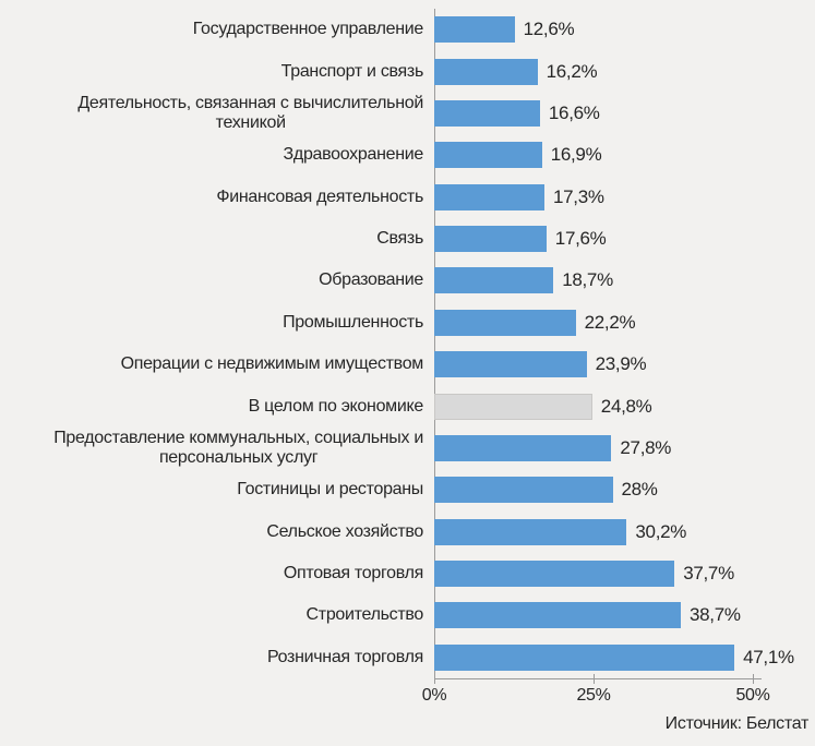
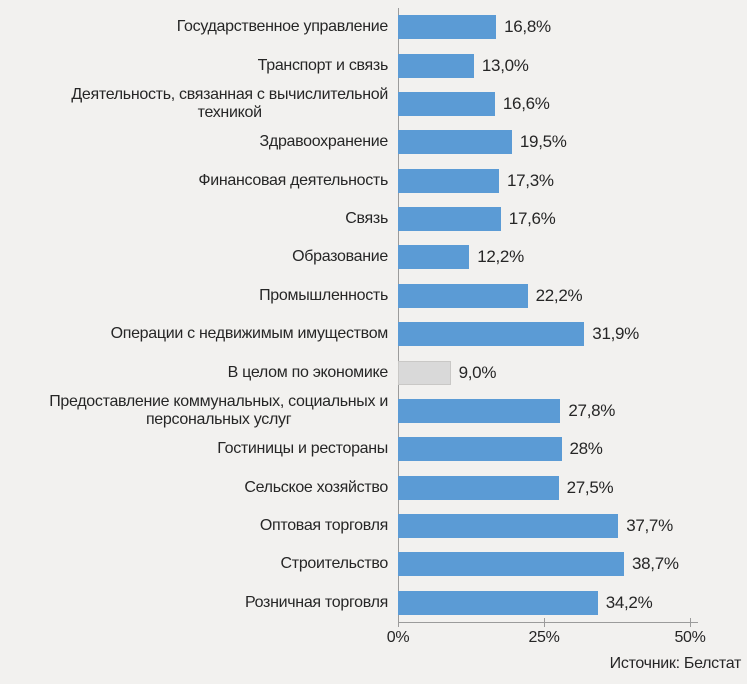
Государственное управление: 12,6% -> 16,8%
Транспорт и связь: 16,2% -> 13,0%
Здравоохранение: 16,9% -> 19,5%
Образование: 18,7% -> 12,2%
Операции с недвижимым имуществом: 23,9% -> 31,9%
В целом по экономике: 24,8% -> 9,0%
Сельское хозяйство: 30,2% -> 27,5%
Розничная торговля: 47,1% -> 34,2%
